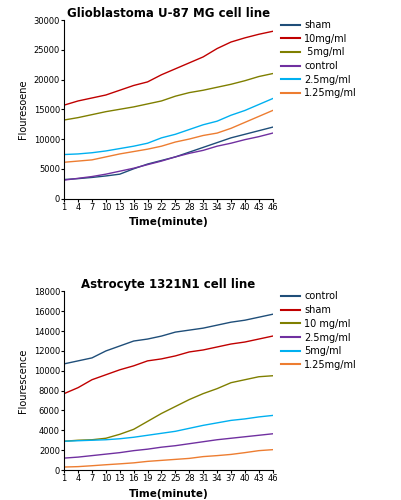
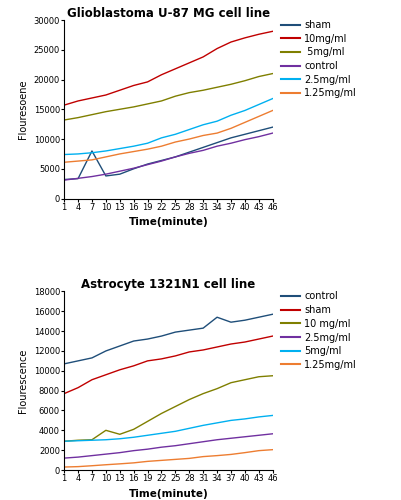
Glioblastoma U-87 MG cell line/sham/7: 3600 -> 8000
Astrocyte 1321N1 cell line/10 mg/ml/10: 3200 -> 4000
Astrocyte 1321N1 cell line/control/34: 14600 -> 15400
